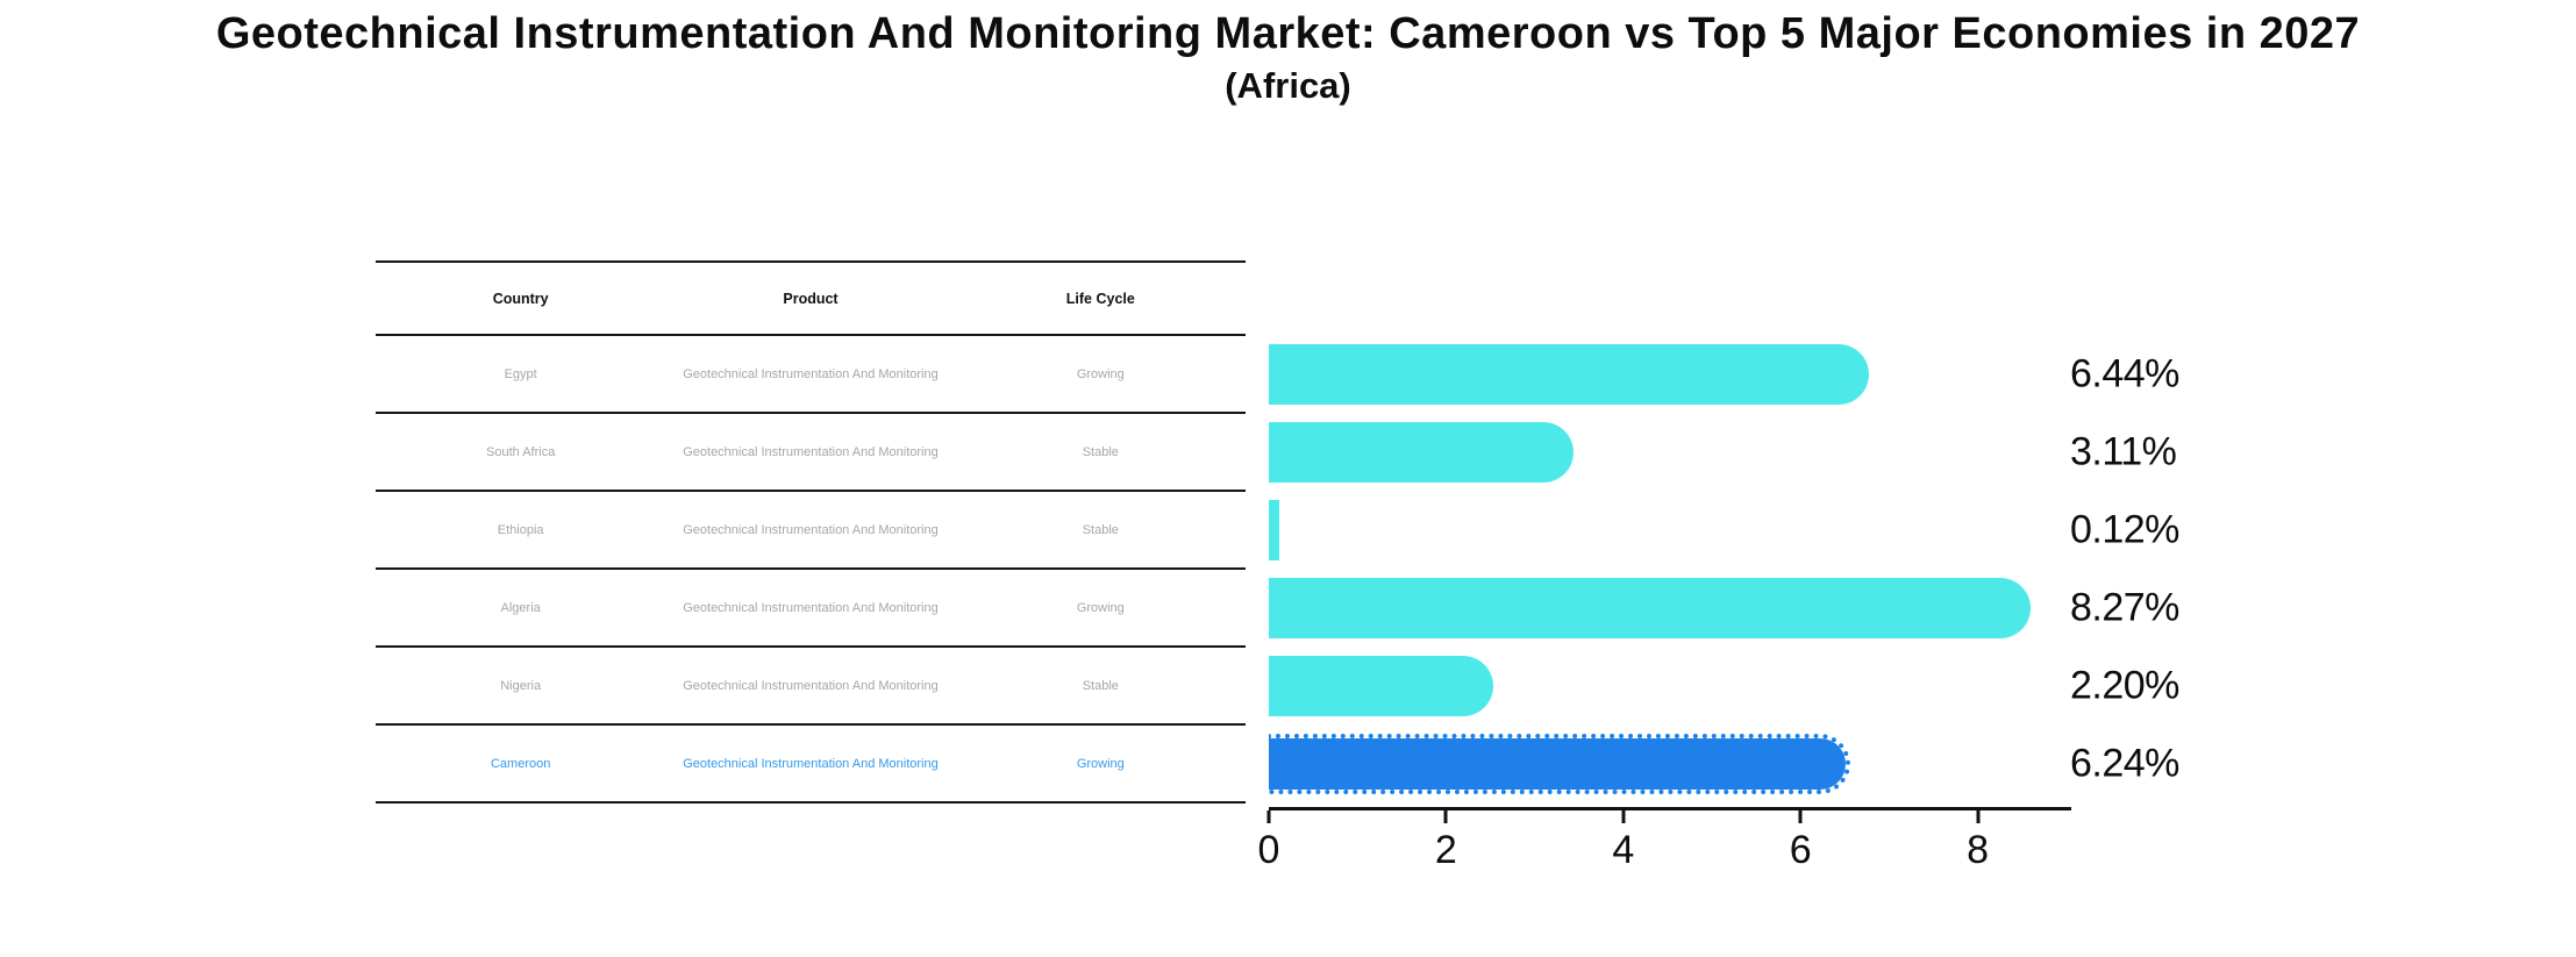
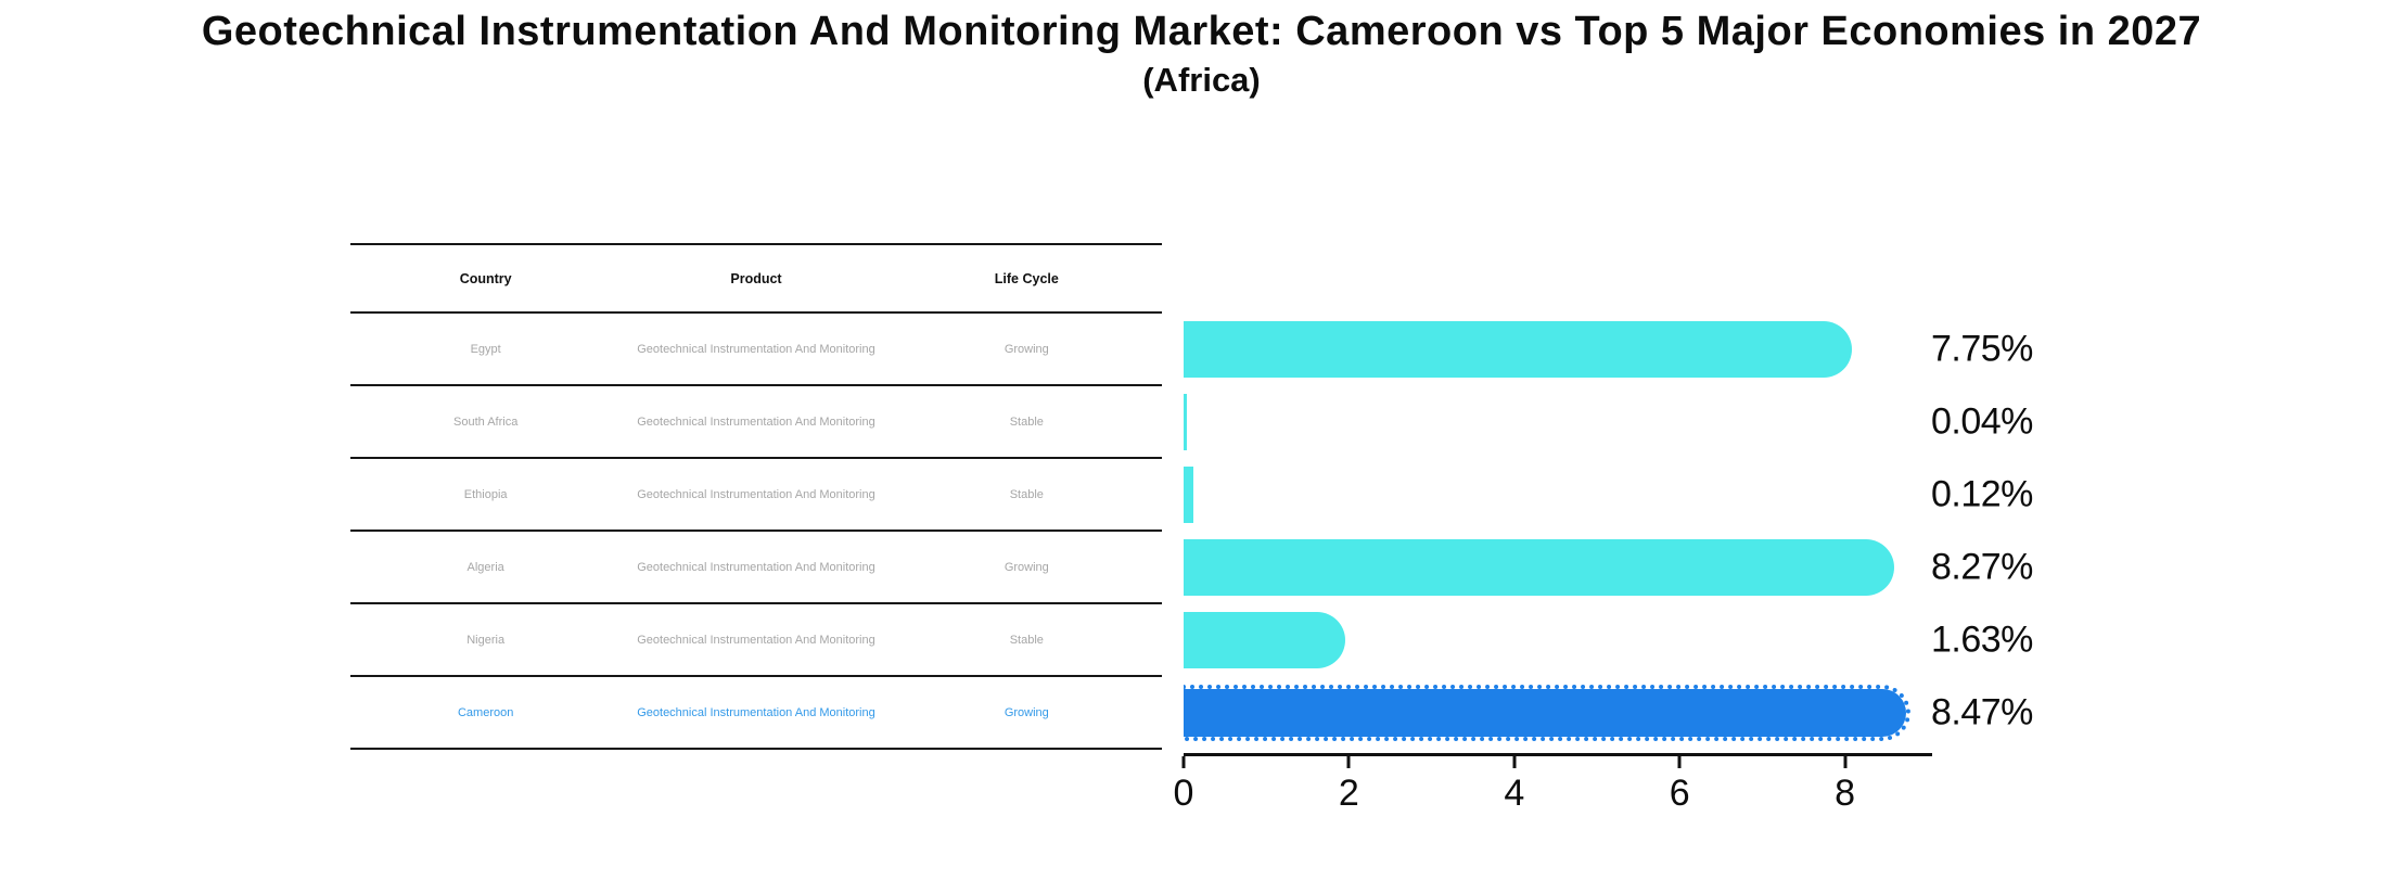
Egypt: 6.44% -> 7.75%
South Africa: 3.11% -> 0.04%
Nigeria: 2.20% -> 1.63%
Cameroon: 6.24% -> 8.47%
